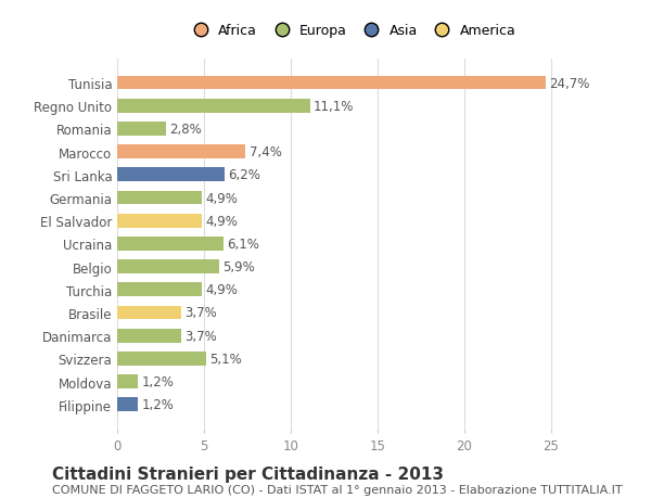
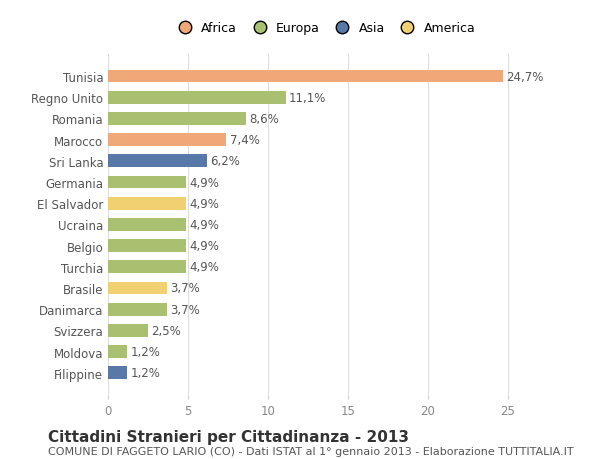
Romania: 2,8% -> 8,6%
Ucraina: 6,1% -> 4,9%
Belgio: 5,9% -> 4,9%
Svizzera: 5,1% -> 2,5%
